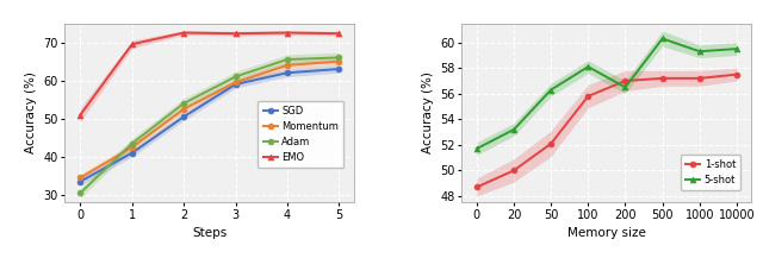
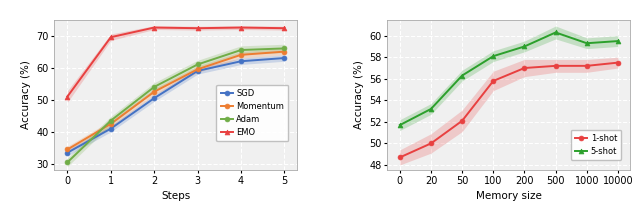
5-shot/200: 56.5 -> 59.0
